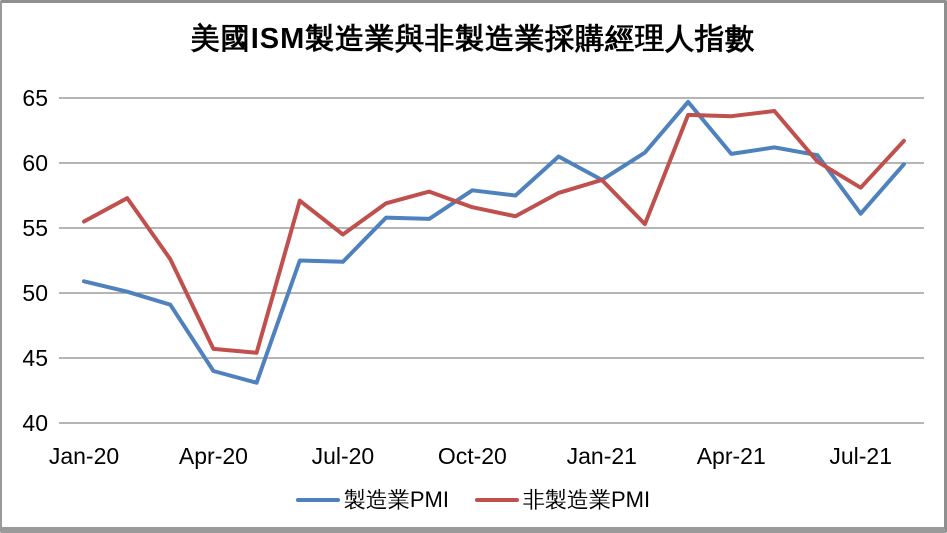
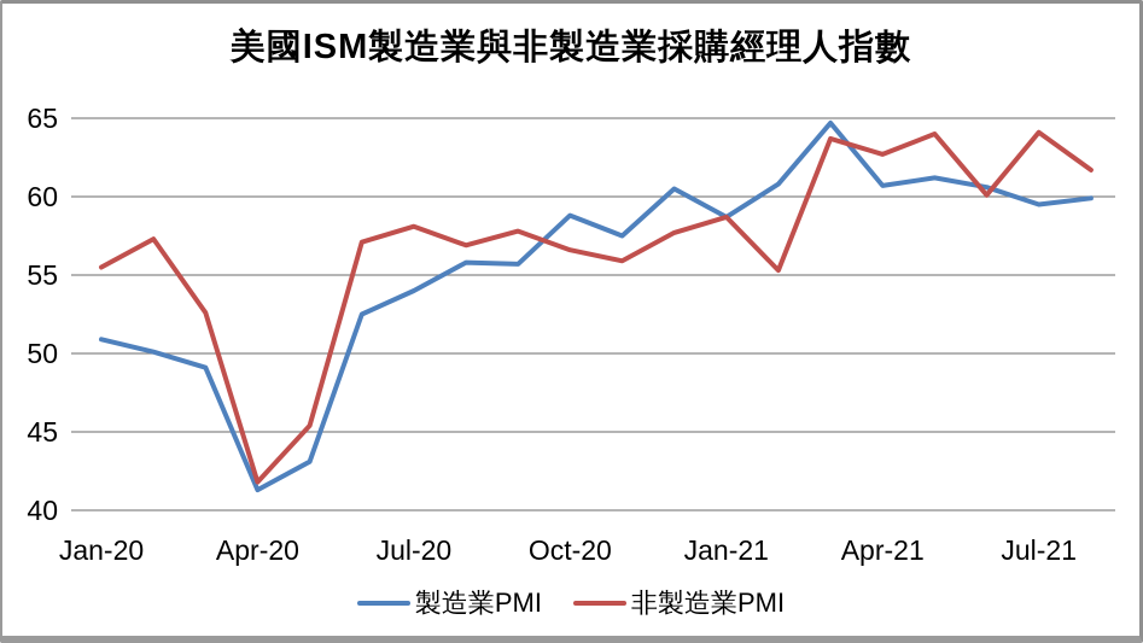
製造業PMI/Apr-20: 44.0 -> 41.3
非製造業PMI/Apr-20: 45.7 -> 41.8
製造業PMI/Jul-20: 52.4 -> 54.0
非製造業PMI/Jul-20: 54.5 -> 58.1
製造業PMI/Oct-20: 57.9 -> 58.8
非製造業PMI/Apr-21: 63.6 -> 62.7
製造業PMI/Jul-21: 56.1 -> 59.5
非製造業PMI/Jul-21: 58.1 -> 64.1
